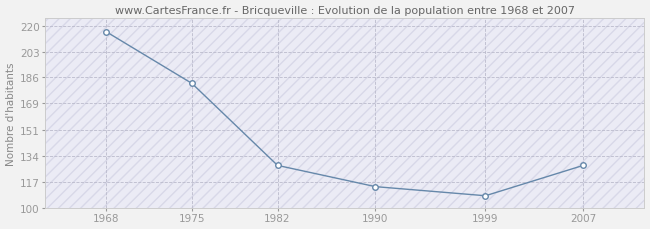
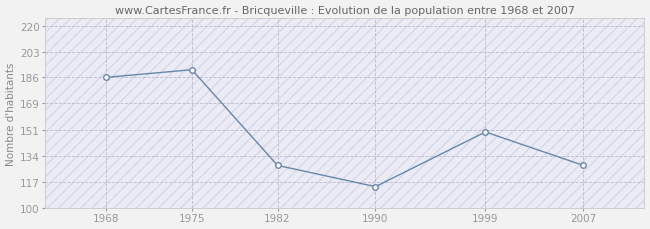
1968: 216 -> 186
1975: 182 -> 191
1999: 108 -> 150
